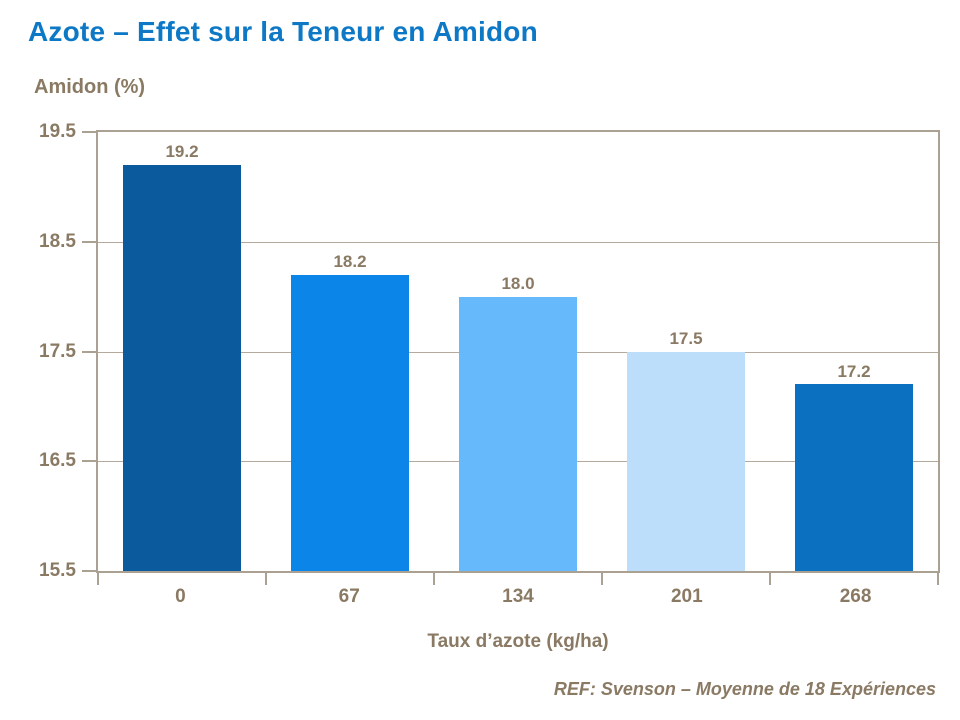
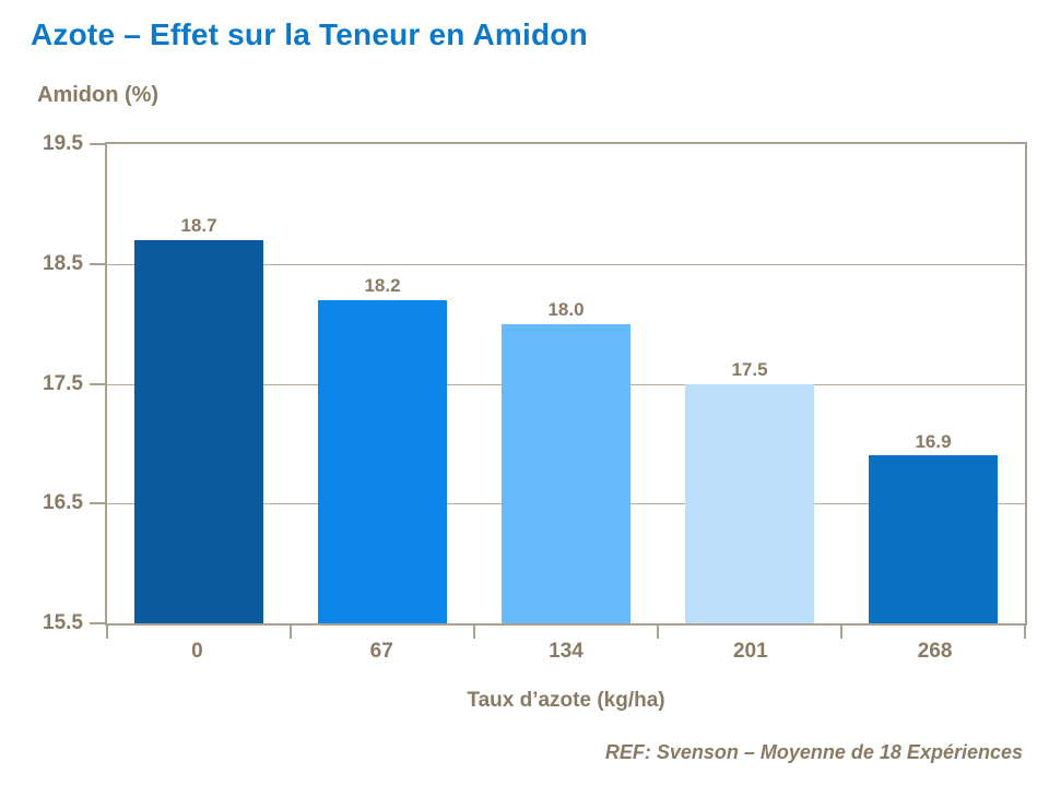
0: 19.2 -> 18.7
268: 17.2 -> 16.9
